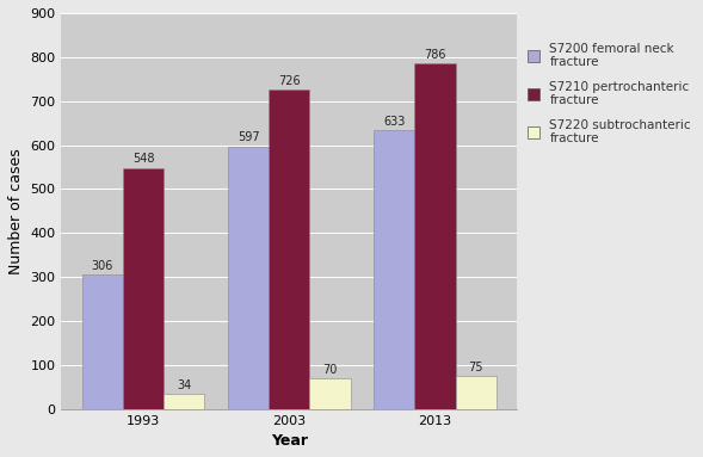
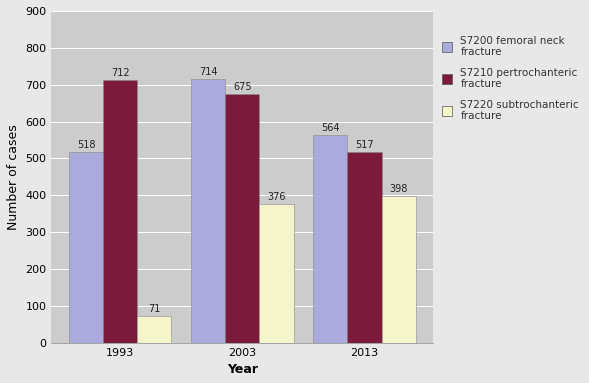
S7200 femoral neck fracture/1993: 306 -> 518
S7210 pertrochanteric fracture/1993: 548 -> 712
S7220 subtrochanteric fracture/1993: 34 -> 71
S7200 femoral neck fracture/2003: 597 -> 714
S7210 pertrochanteric fracture/2003: 726 -> 675
S7220 subtrochanteric fracture/2003: 70 -> 376
S7200 femoral neck fracture/2013: 633 -> 564
S7210 pertrochanteric fracture/2013: 786 -> 517
S7220 subtrochanteric fracture/2013: 75 -> 398
